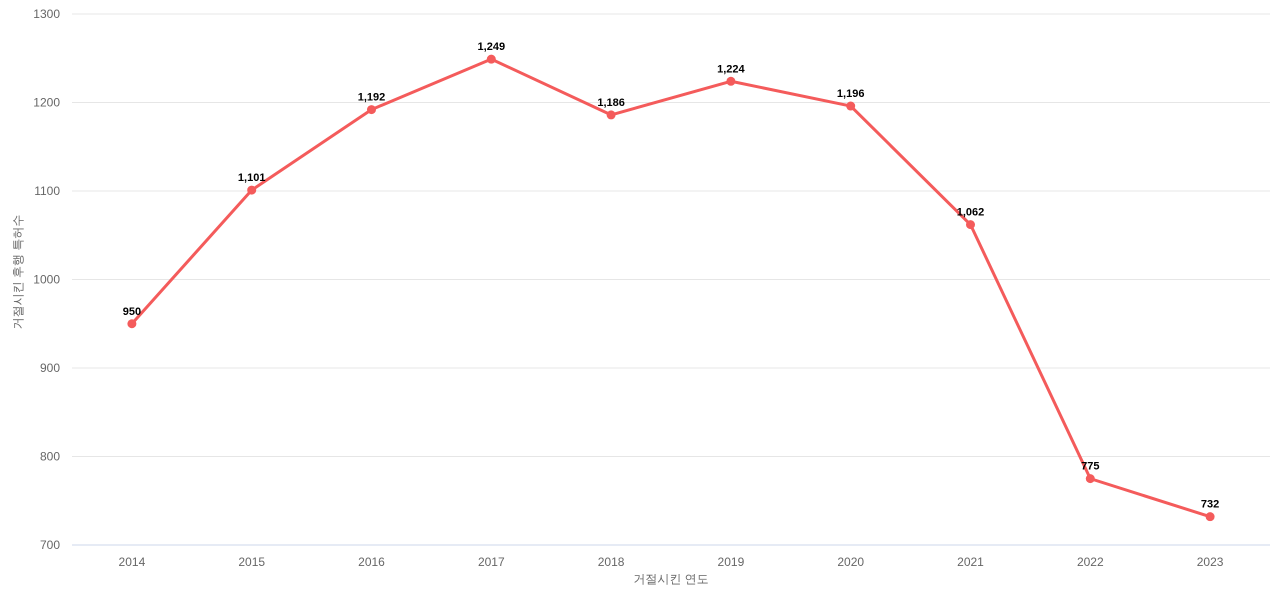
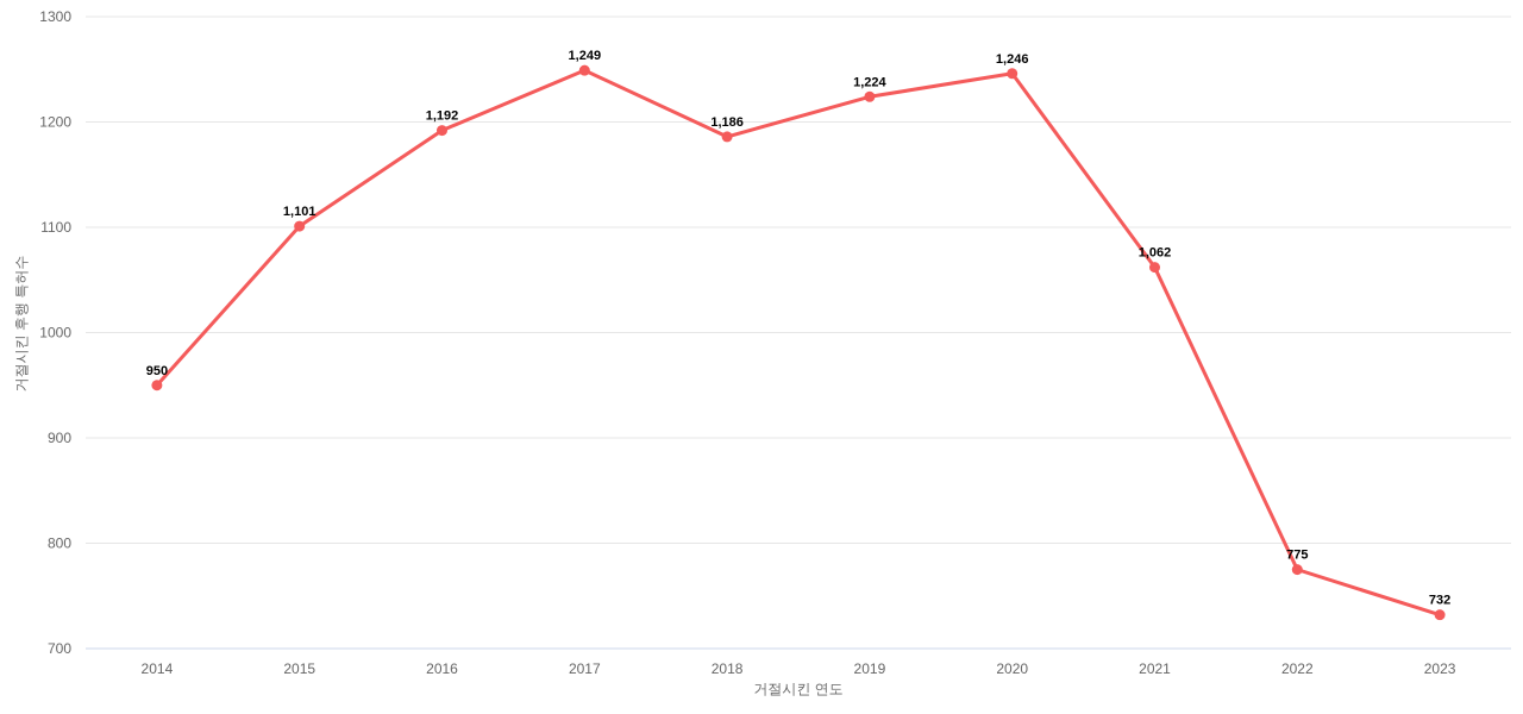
2020: 1,196 -> 1,246
